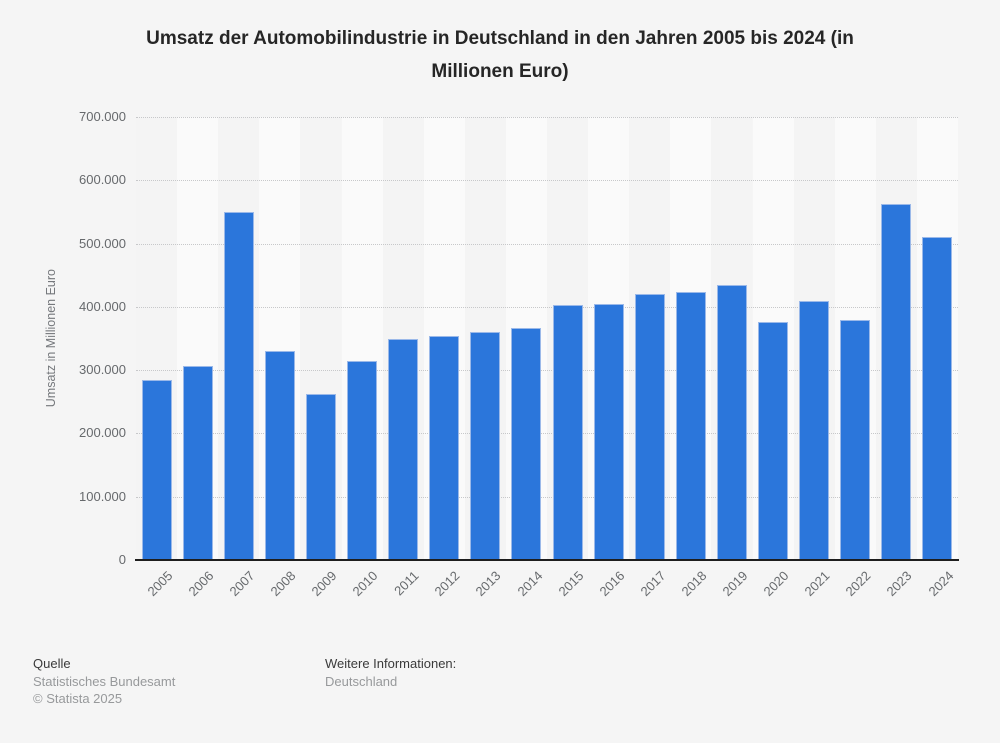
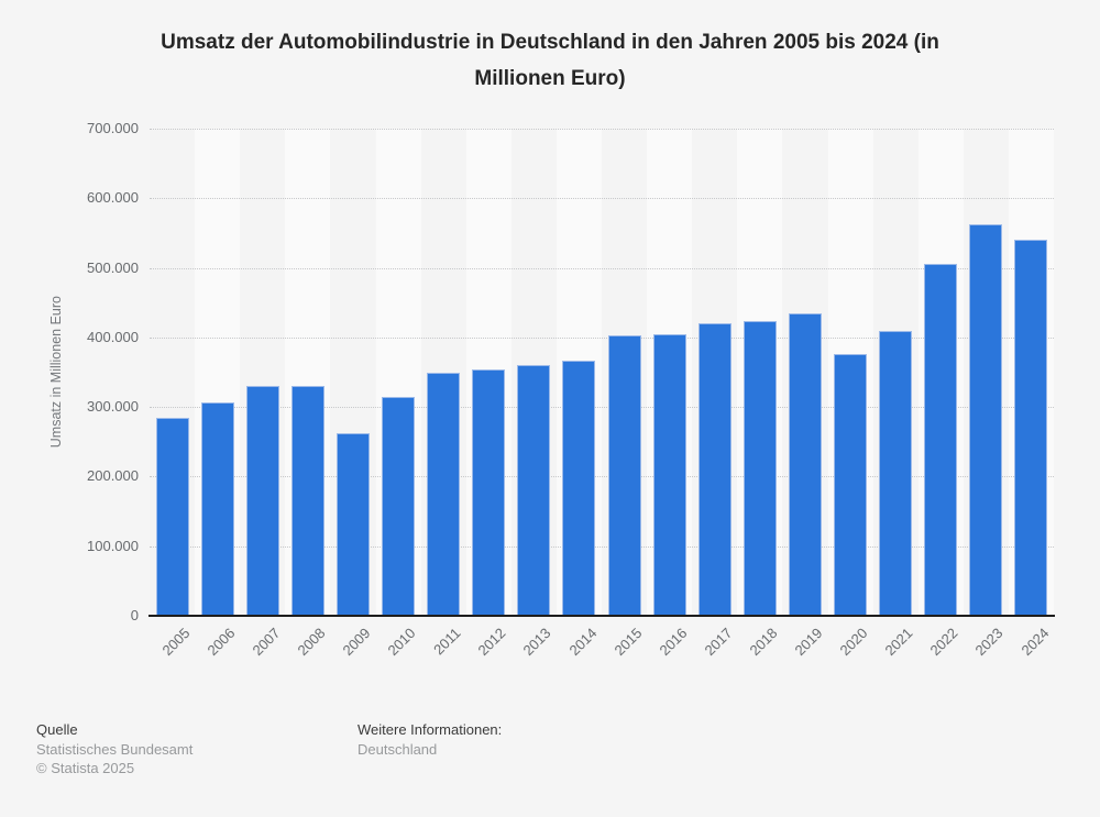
2007: 550000 -> 330000
2022: 380000 -> 500000
2024: 510000 -> 540000
